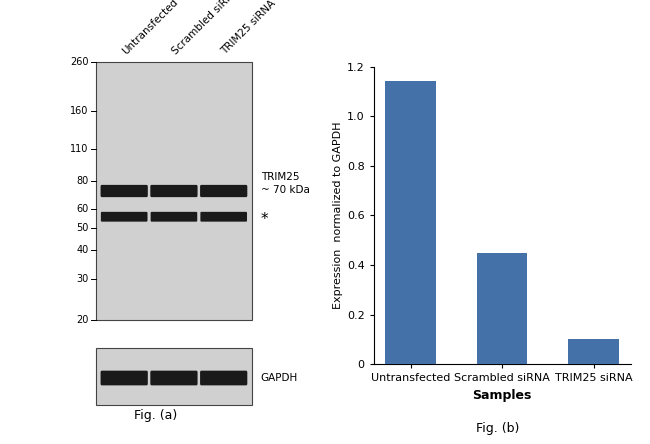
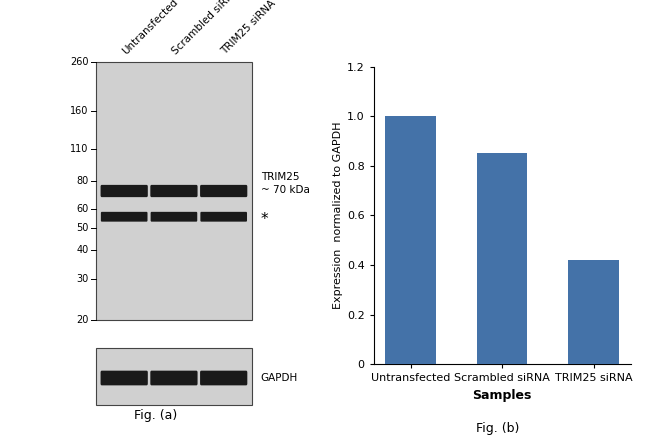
Untransfected: 1.14 -> 1.00
Scrambled siRNA: 0.45 -> 0.85
TRIM25 siRNA: 0.10 -> 0.42
